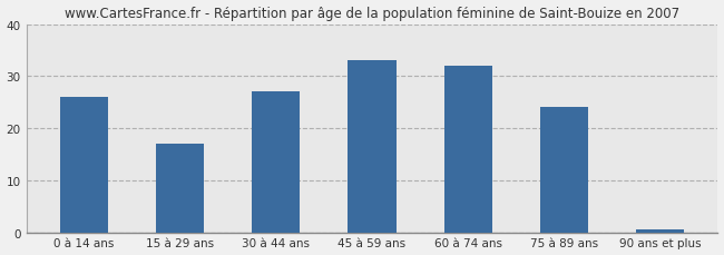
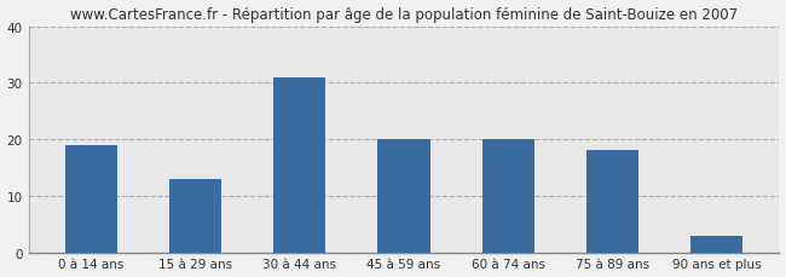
0 à 14 ans: 26.0 -> 19.0
15 à 29 ans: 17.0 -> 13.0
30 à 44 ans: 27.0 -> 31.0
45 à 59 ans: 33.0 -> 20.0
60 à 74 ans: 32.0 -> 20.0
75 à 89 ans: 24.0 -> 18.0
90 ans et plus: 0.5 -> 3.0
